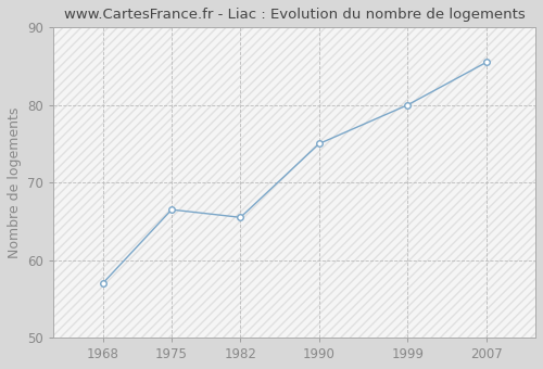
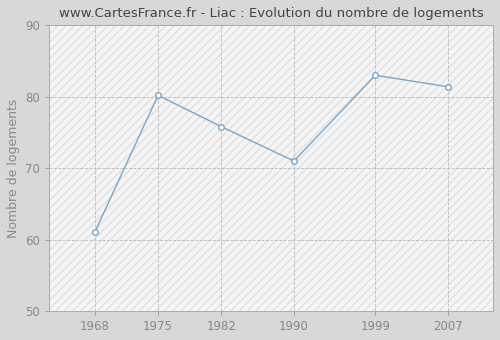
1968: 57.0 -> 61.0
1975: 66.5 -> 80.2
1982: 65.5 -> 75.8
1990: 75.0 -> 71.0
1999: 80.0 -> 83.0
2007: 85.5 -> 81.4
